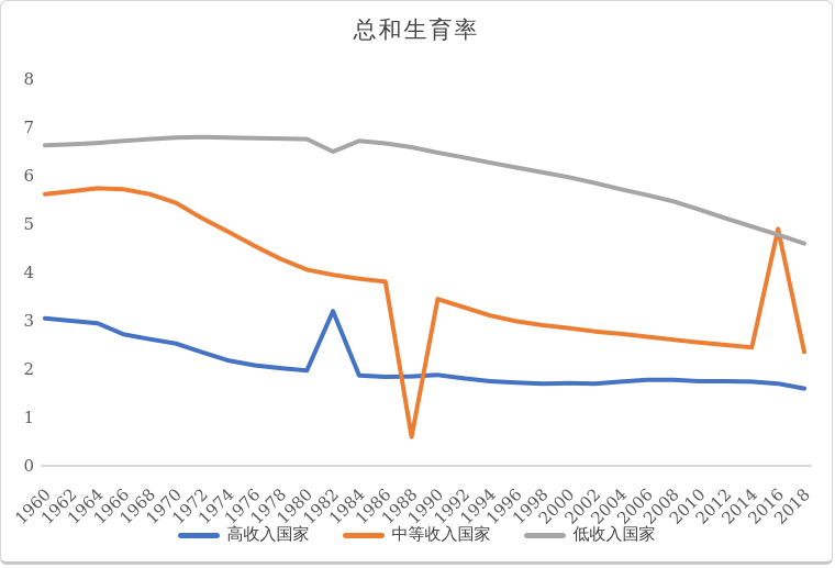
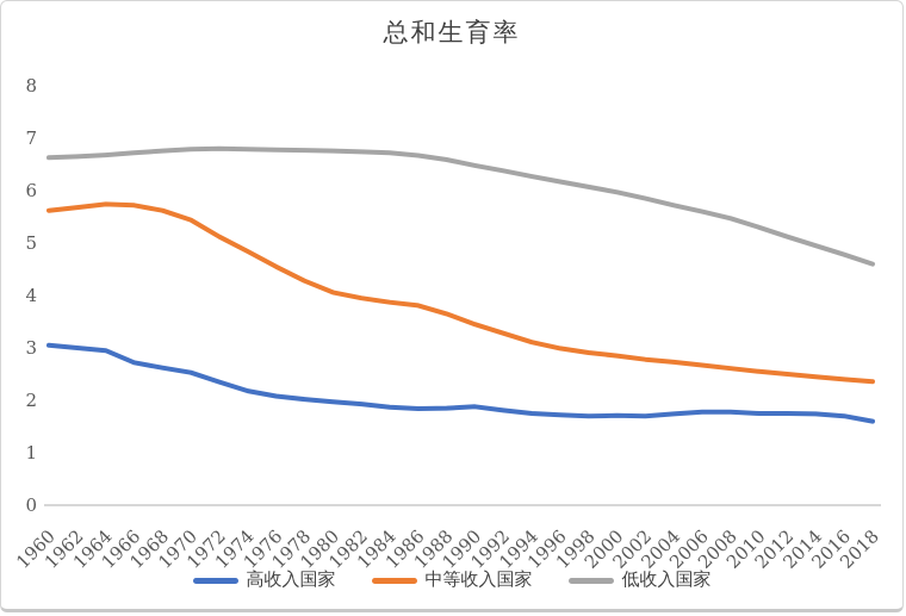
高收入国家/1982: 3.2 -> 1.9
低收入国家/1982: 6.5 -> 6.7
中等收入国家/1988: 0.6 -> 3.6
中等收入国家/2016: 4.9 -> 2.4
